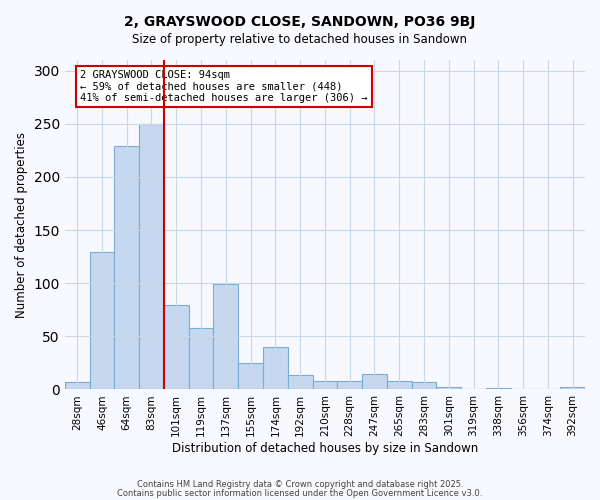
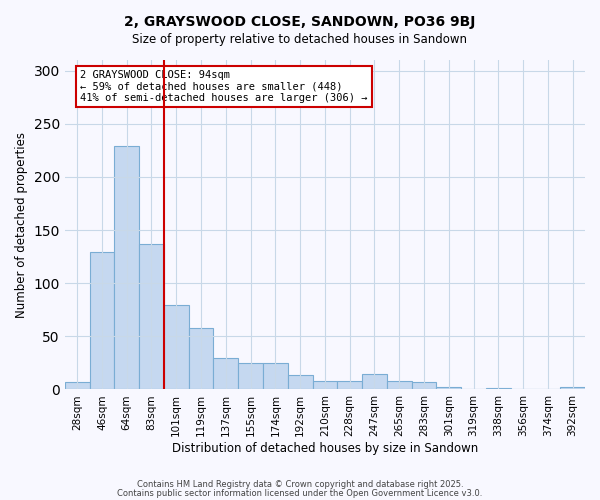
83sqm: 250 -> 137
137sqm: 99 -> 30
174sqm: 40 -> 25
